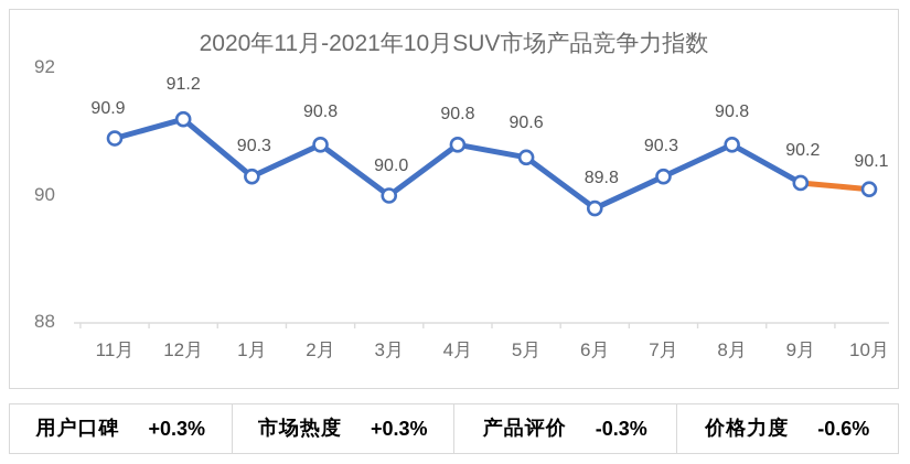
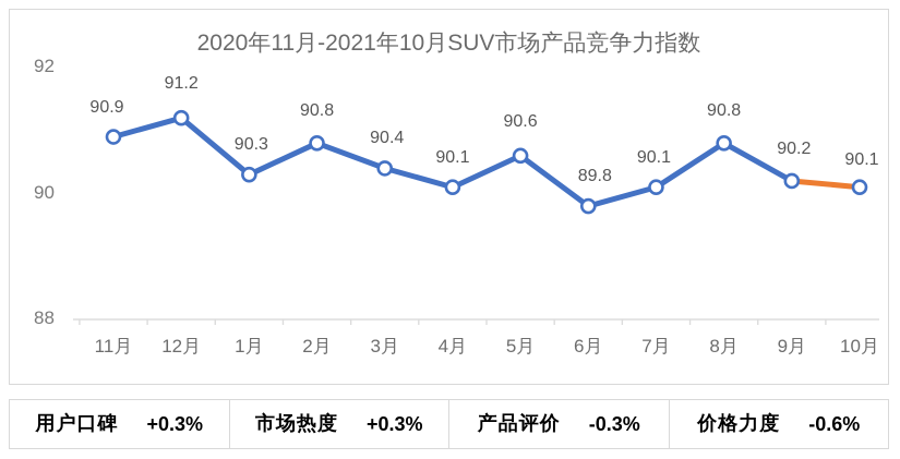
3月: 90.0 -> 90.4
4月: 90.8 -> 90.1
7月: 90.3 -> 90.1
